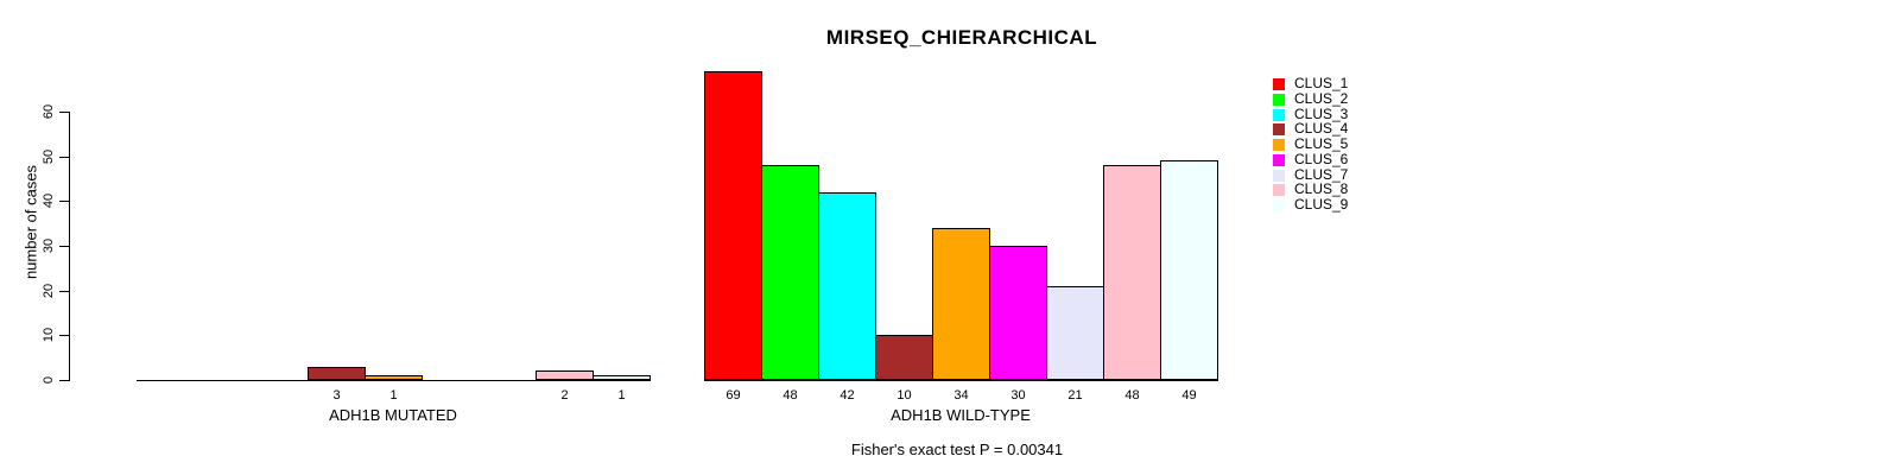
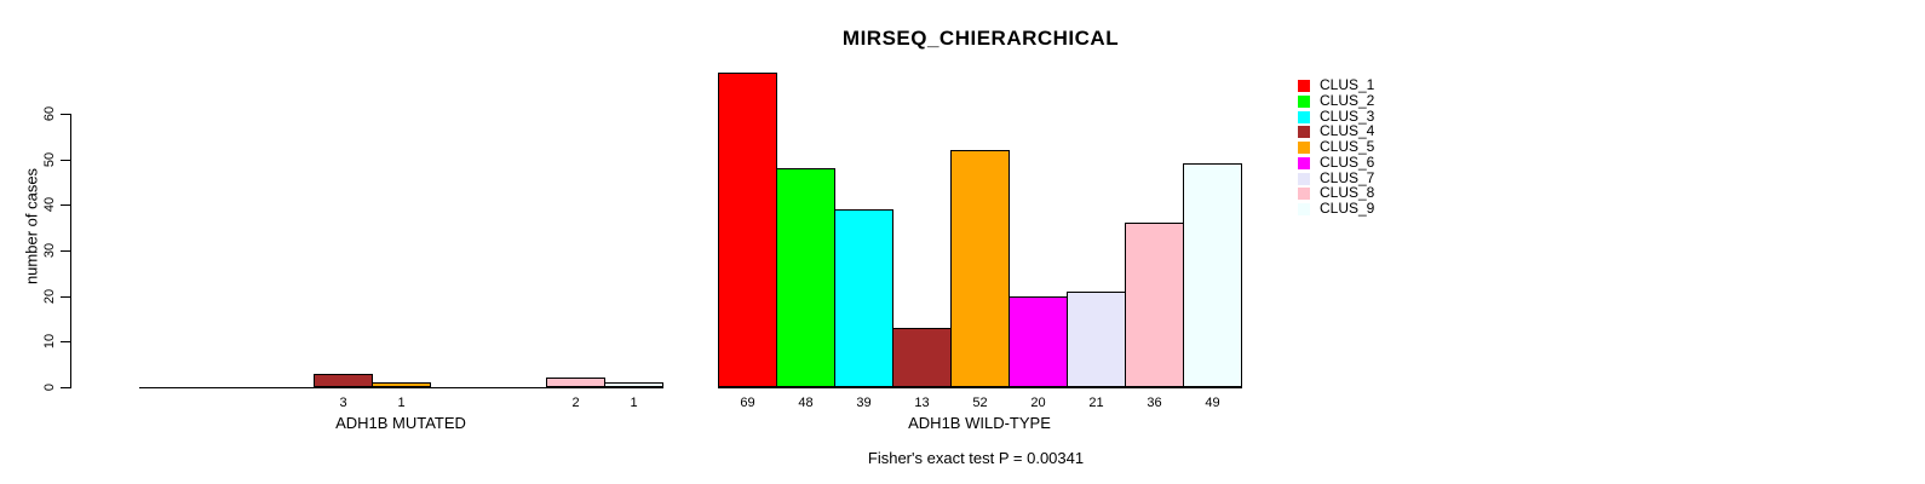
CLUS_3/ADH1B WILD-TYPE: 42 -> 39
CLUS_4/ADH1B WILD-TYPE: 10 -> 13
CLUS_5/ADH1B WILD-TYPE: 34 -> 52
CLUS_6/ADH1B WILD-TYPE: 30 -> 20
CLUS_8/ADH1B WILD-TYPE: 48 -> 36
